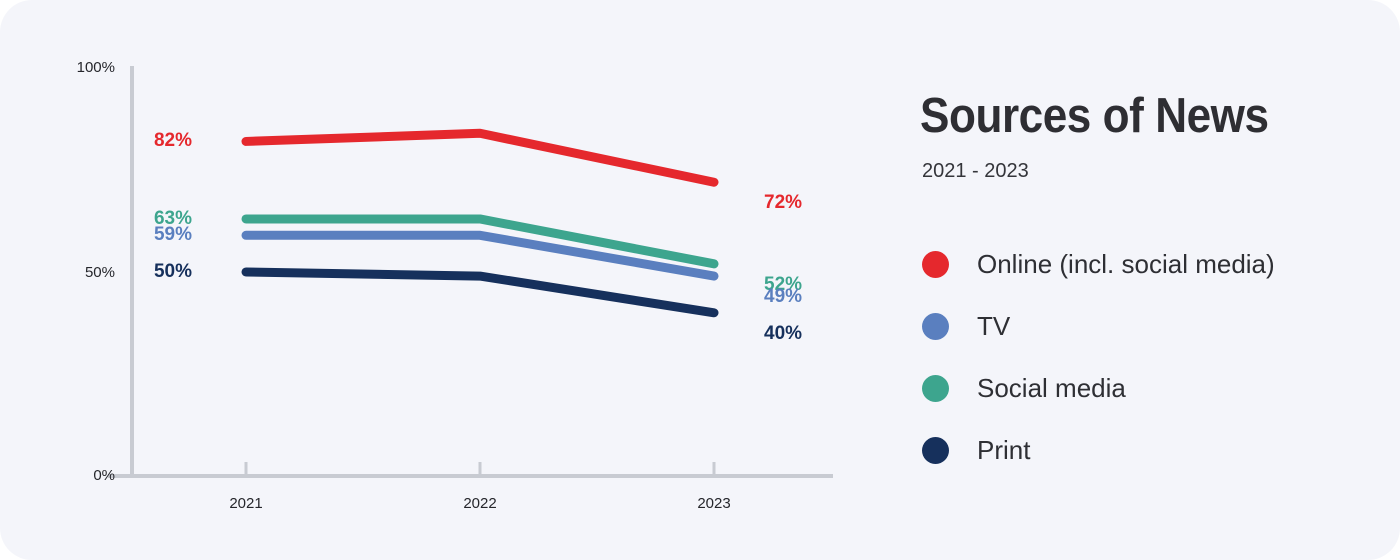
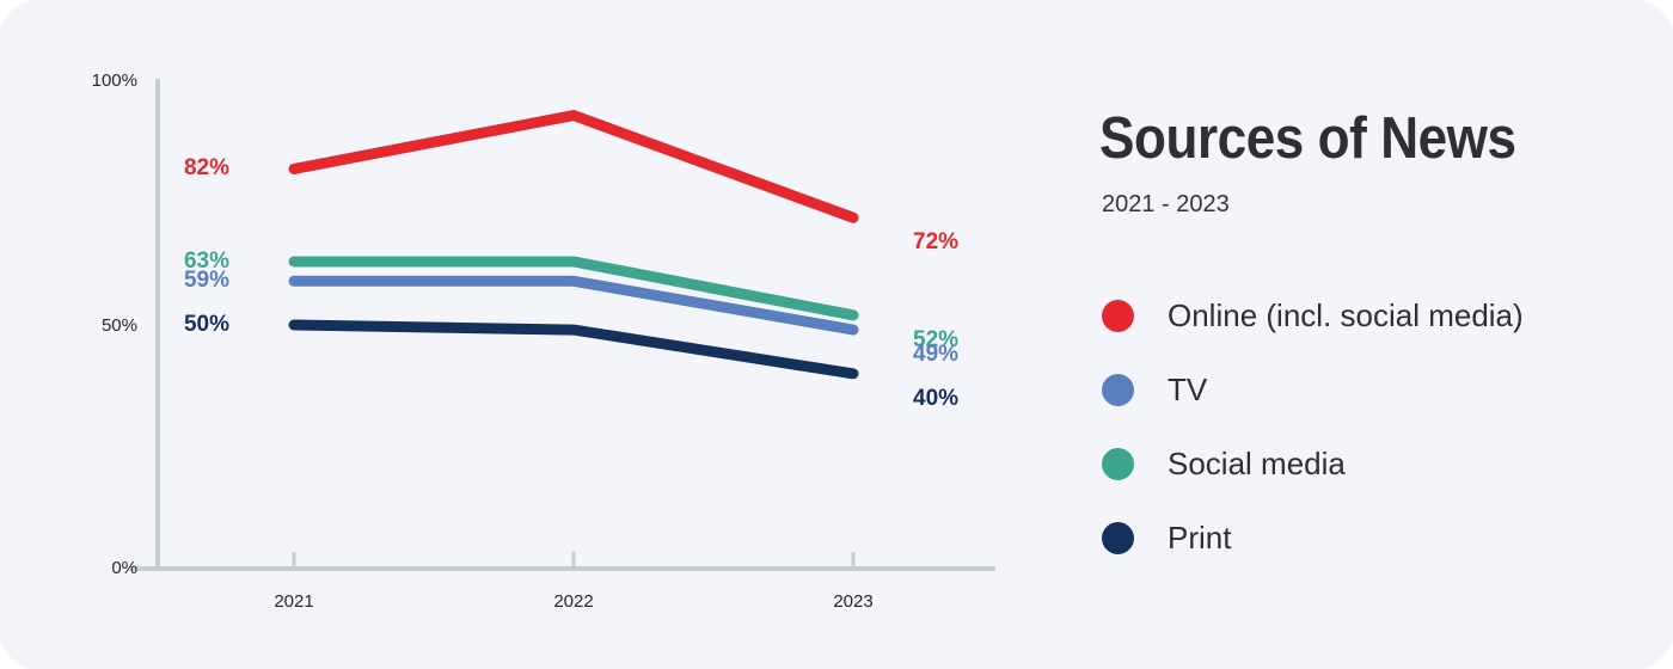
Online (incl. social media)/2022: 84% -> 93%
